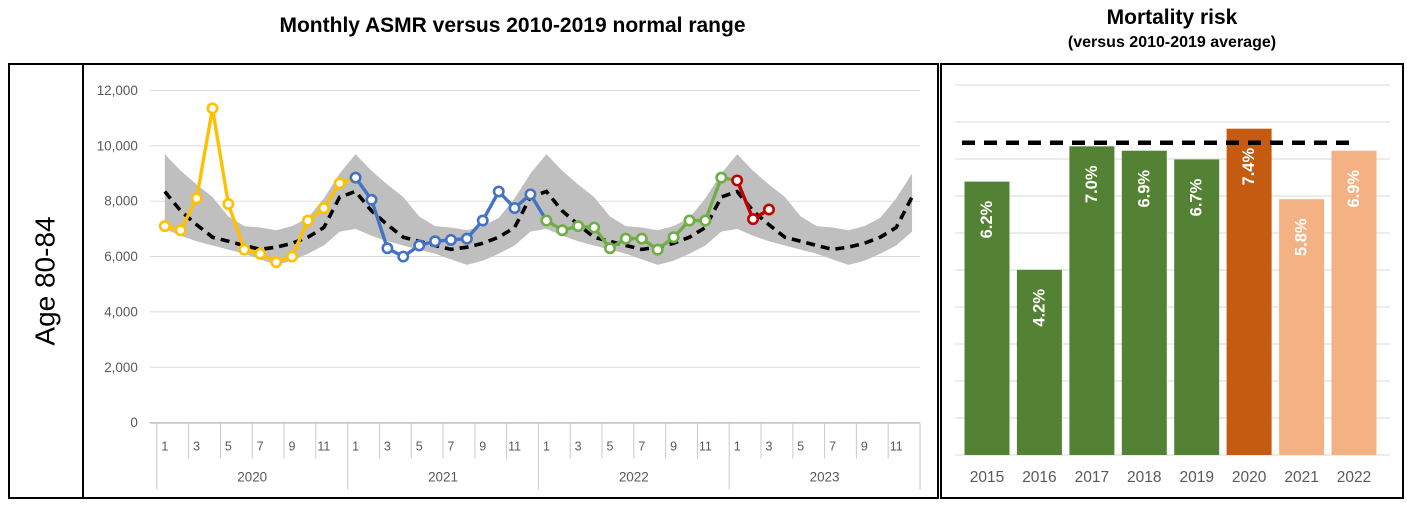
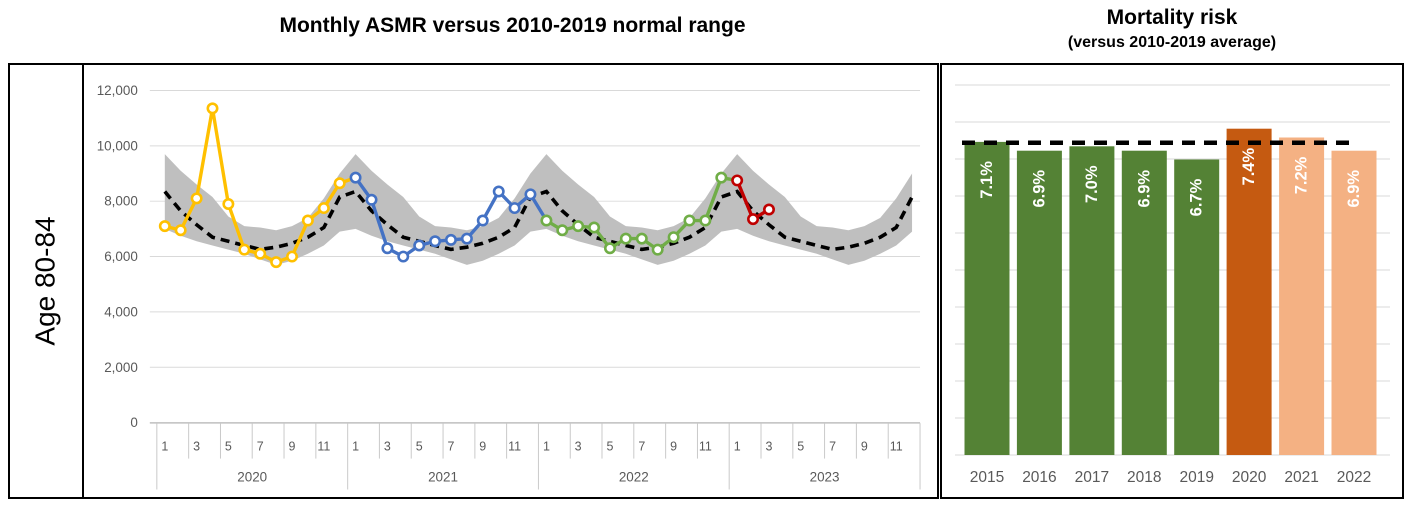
Mortality risk/2015: 6.2% -> 7.1%
Mortality risk/2016: 4.2% -> 6.9%
Mortality risk/2021: 5.8% -> 7.2%
